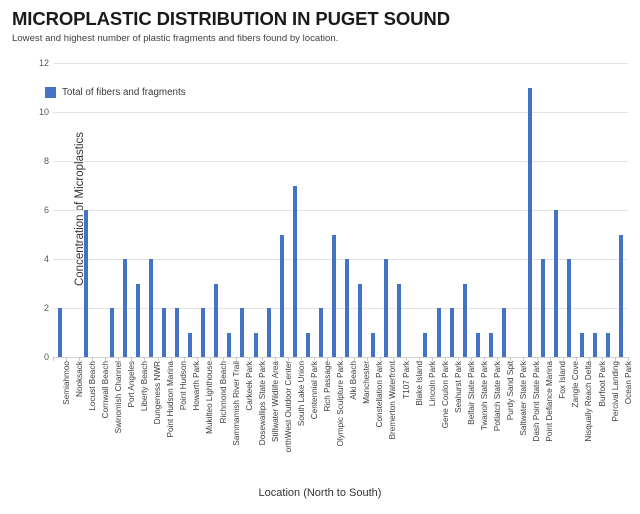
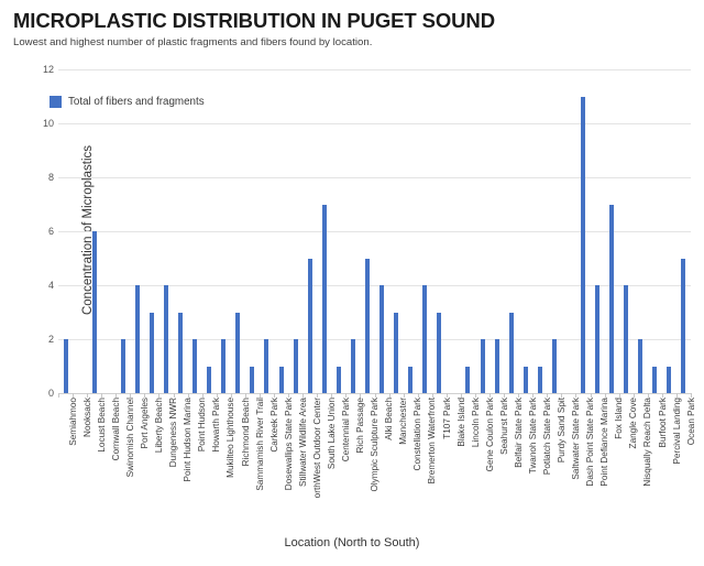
Point Hudson Marina: 2 -> 3
Fox Island: 6 -> 7
Nisqually Reach Delta: 1 -> 2
